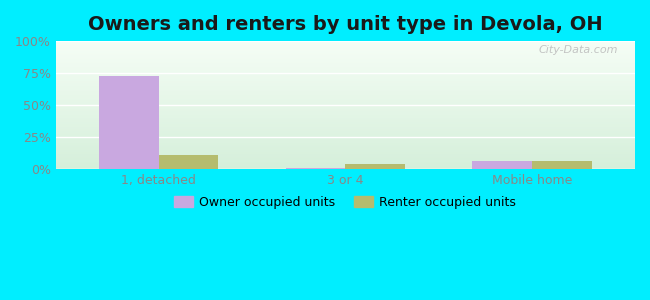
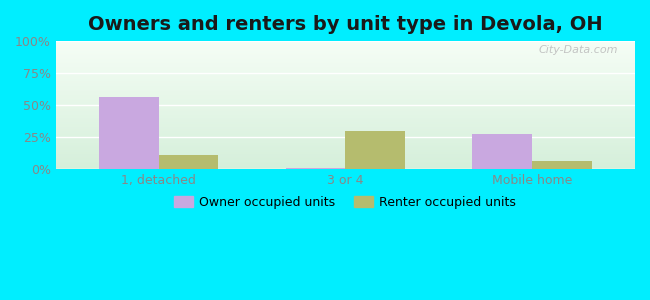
Owner occupied units/1, detached: 73% -> 56%
Renter occupied units/3 or 4: 4% -> 30%
Owner occupied units/Mobile home: 6% -> 27%
